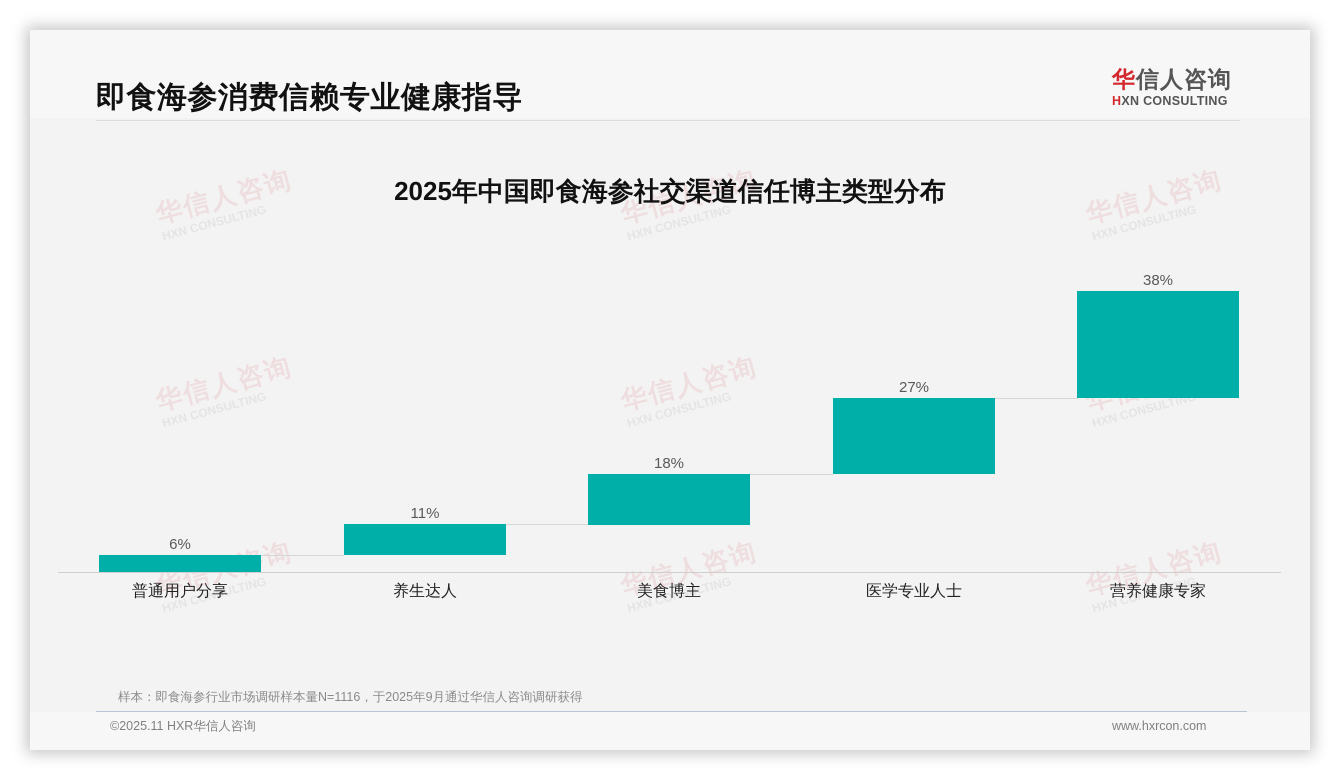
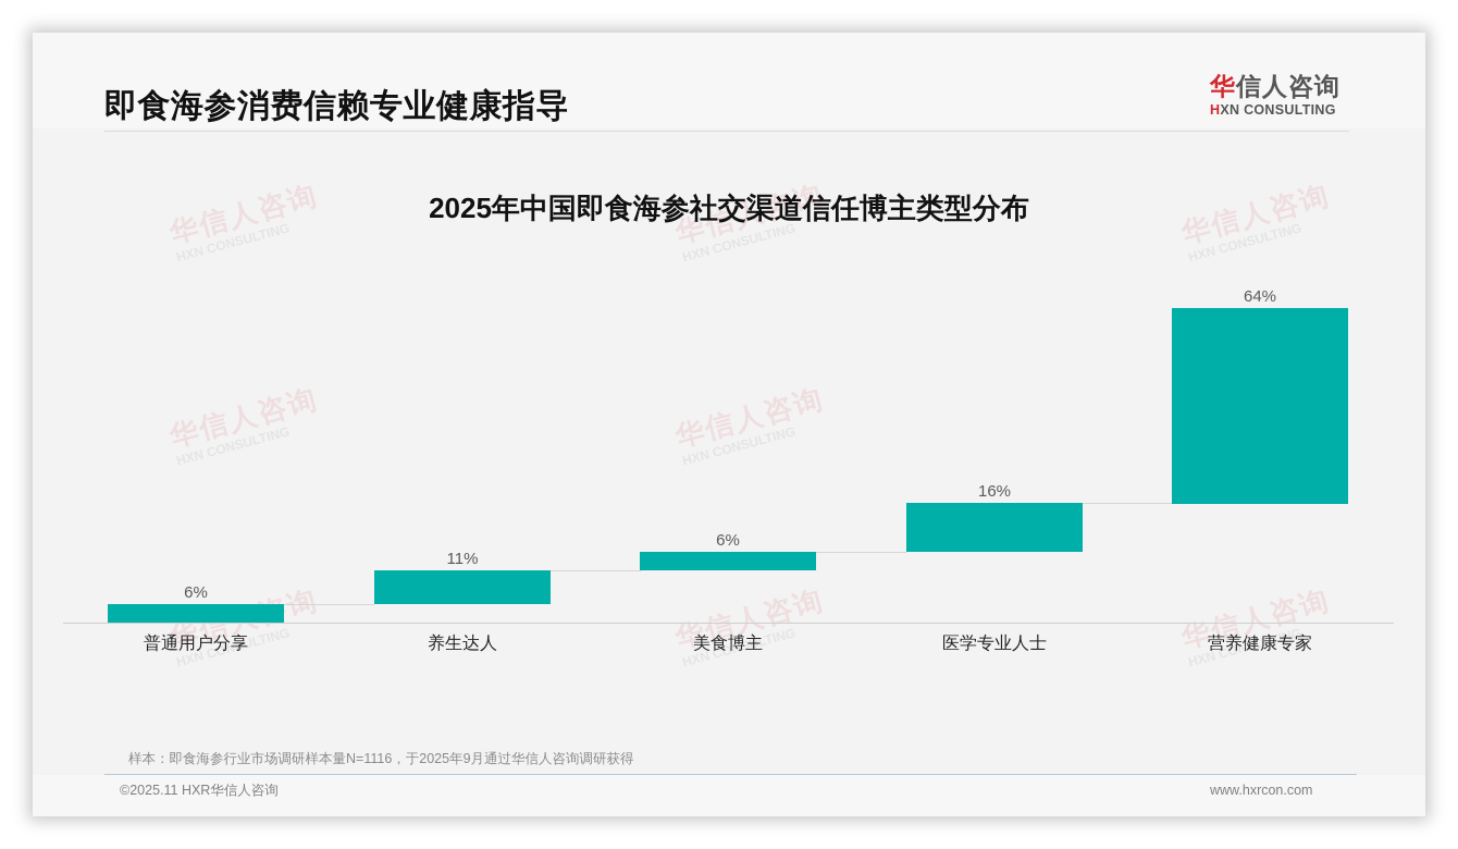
美食博主: 18% -> 6%
医学专业人士: 27% -> 16%
营养健康专家: 38% -> 64%
